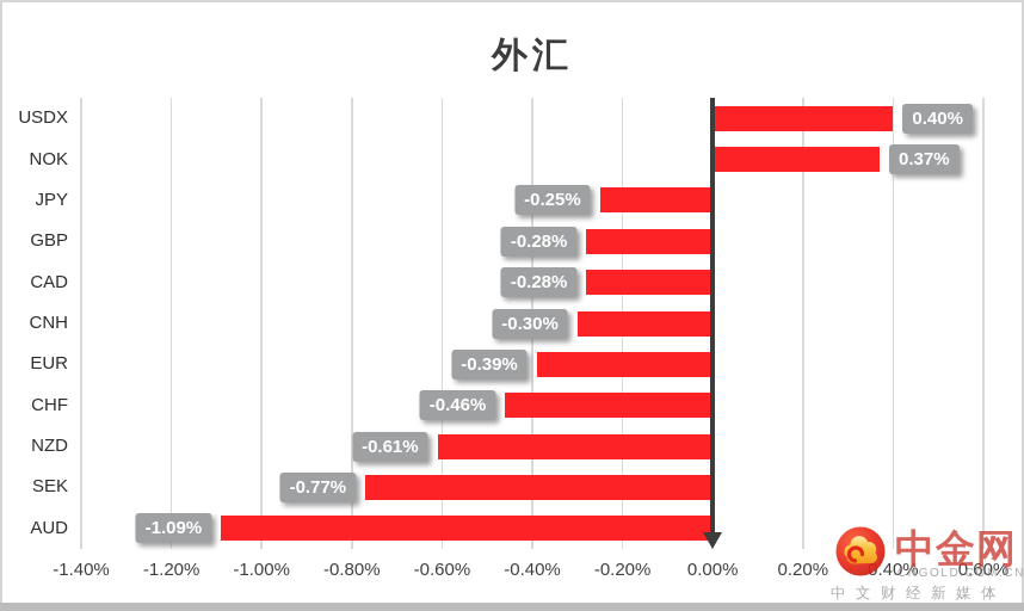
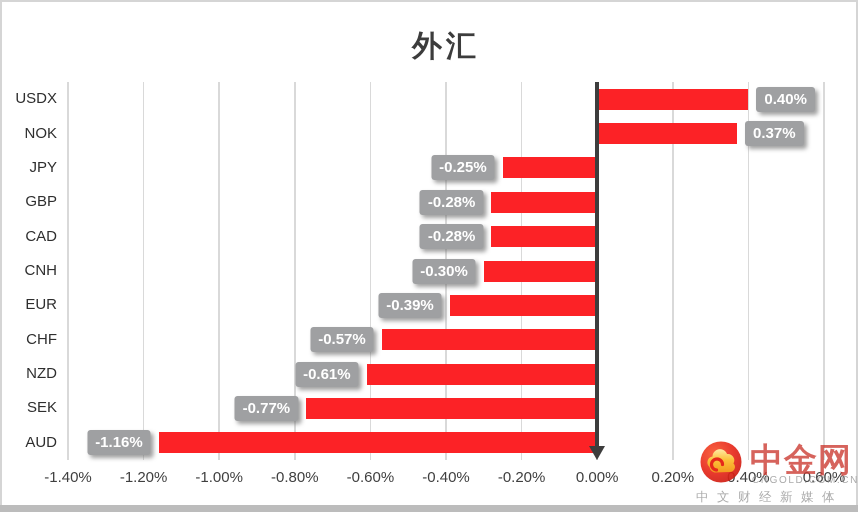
CHF: -0.46% -> -0.57%
AUD: -1.09% -> -1.16%
